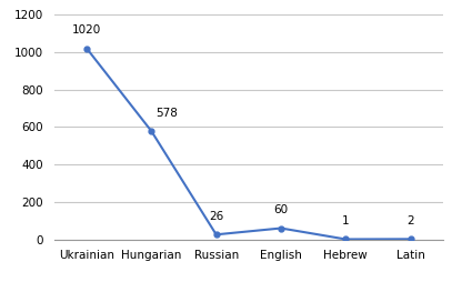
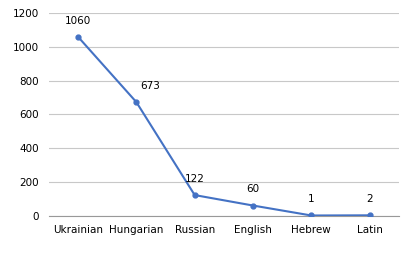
Ukrainian: 1020 -> 1060
Hungarian: 578 -> 673
Russian: 26 -> 122
